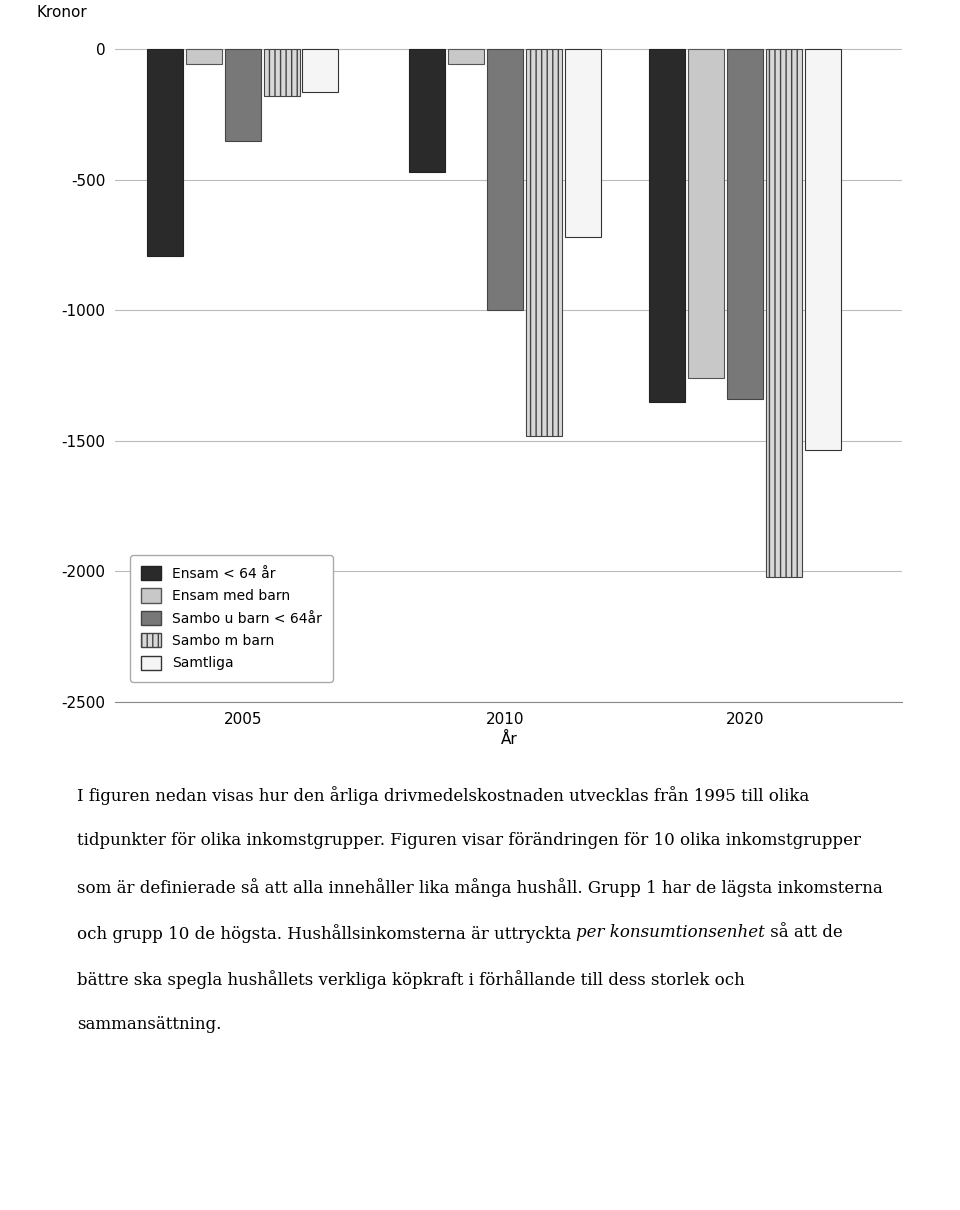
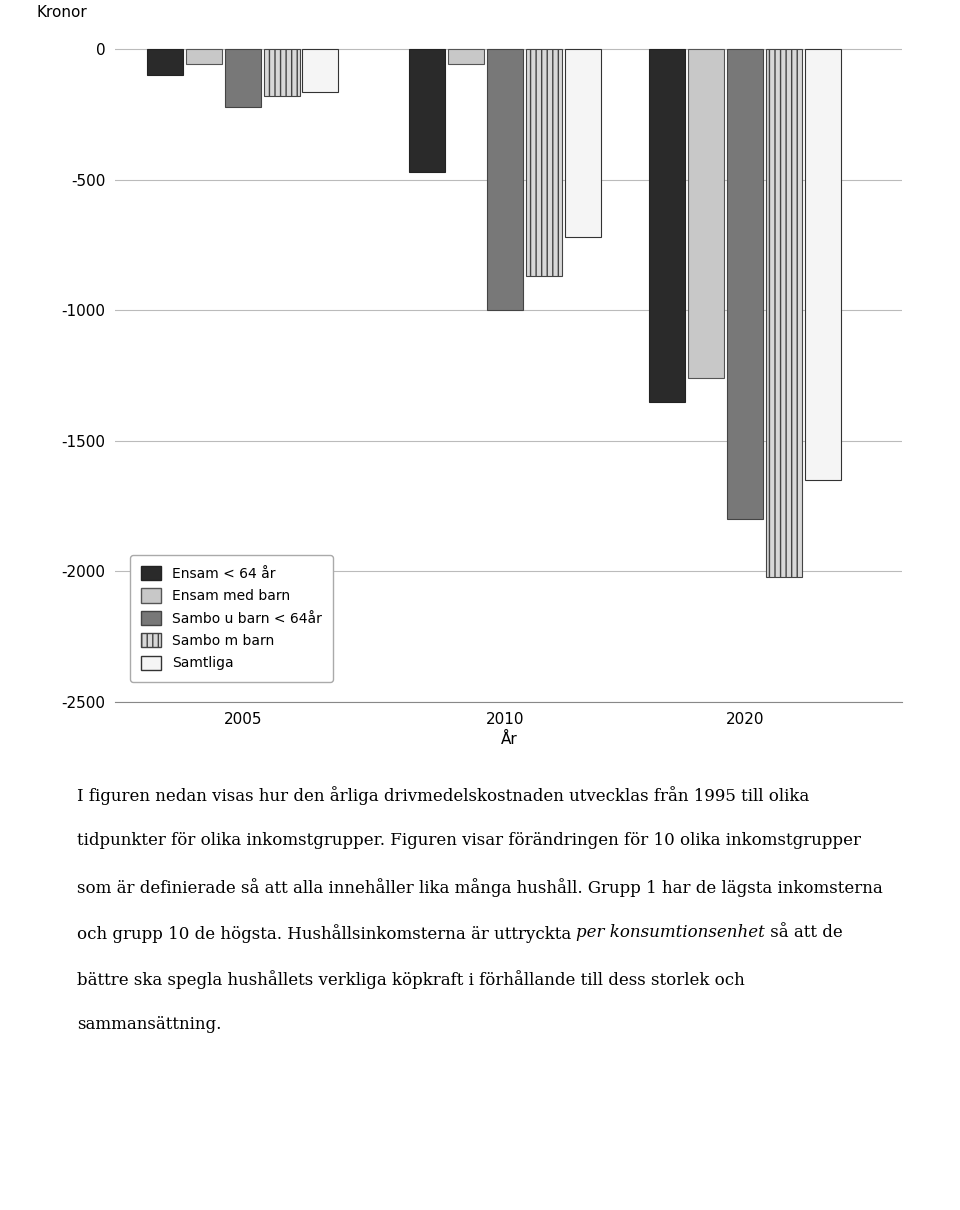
Ensam < 64 år/2005: -790 -> -100
Sambo u barn < 64år/2005: -350 -> -220
Sambo m barn/2010: -1480 -> -870
Sambo u barn < 64år/2020: -1340 -> -1800
Samtliga/2020: -1535 -> -1650
